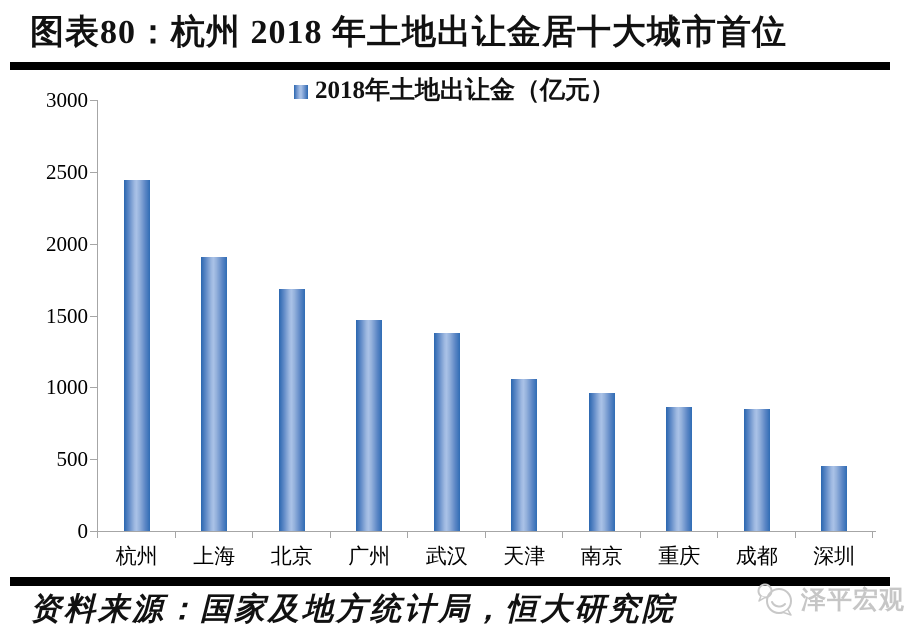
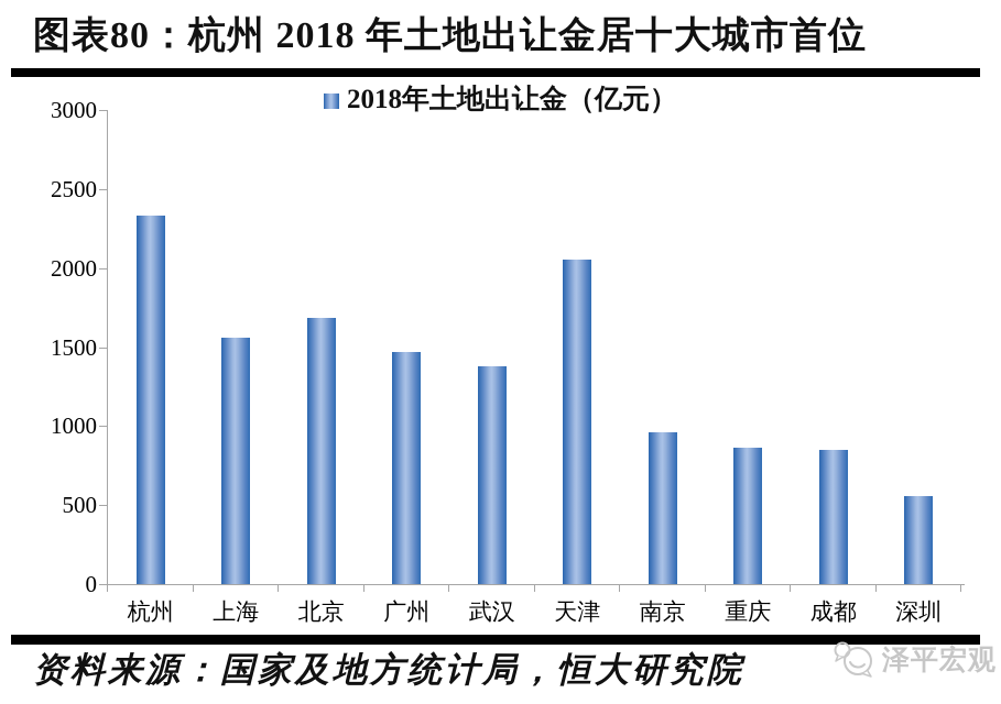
杭州: 2440 -> 2330
上海: 1910 -> 1560
天津: 1060 -> 2050
深圳: 450 -> 560
